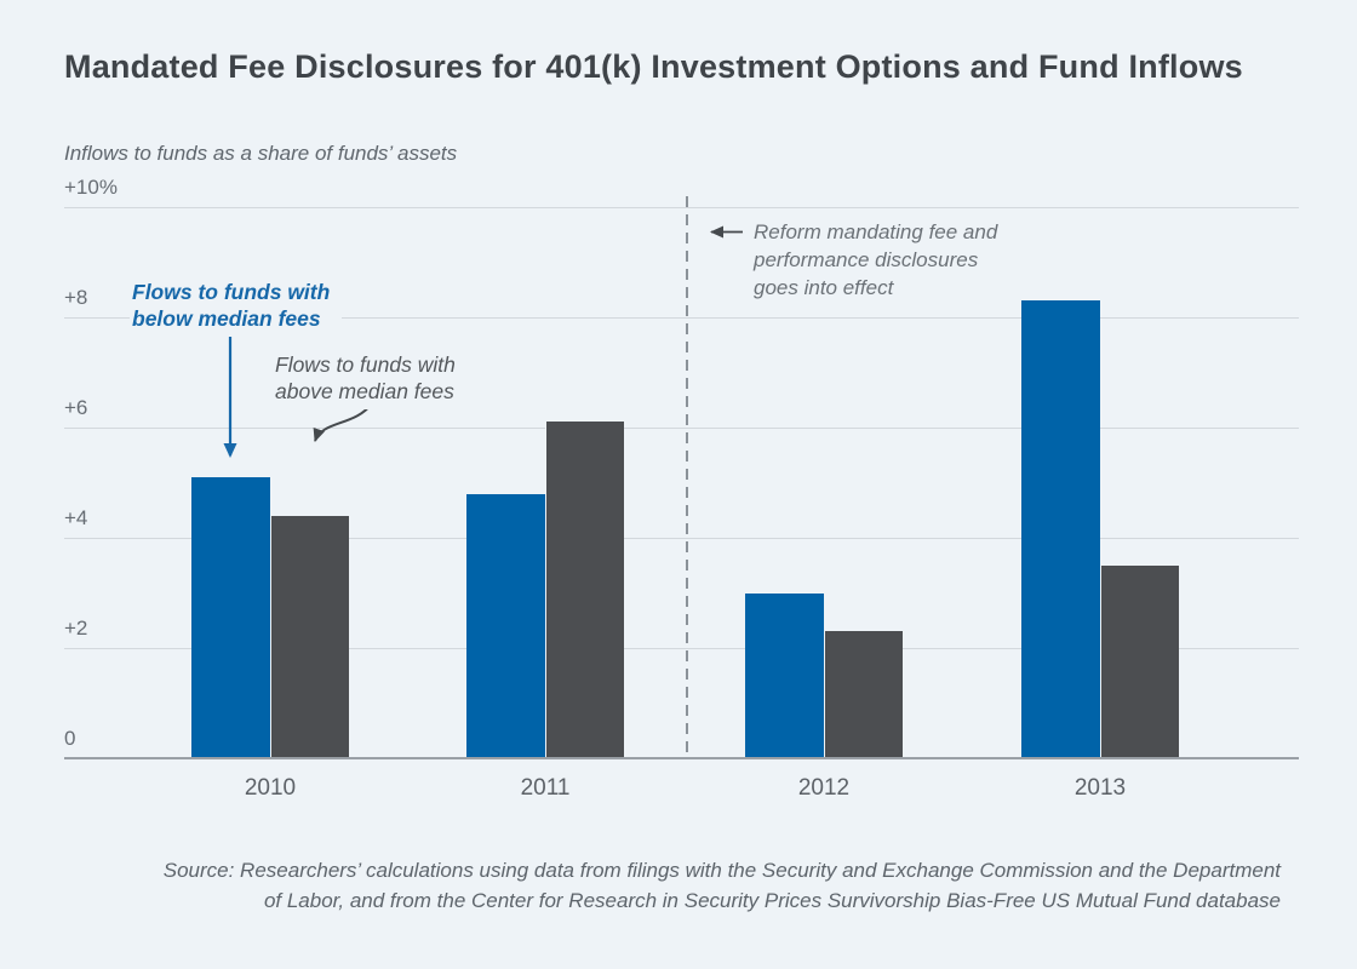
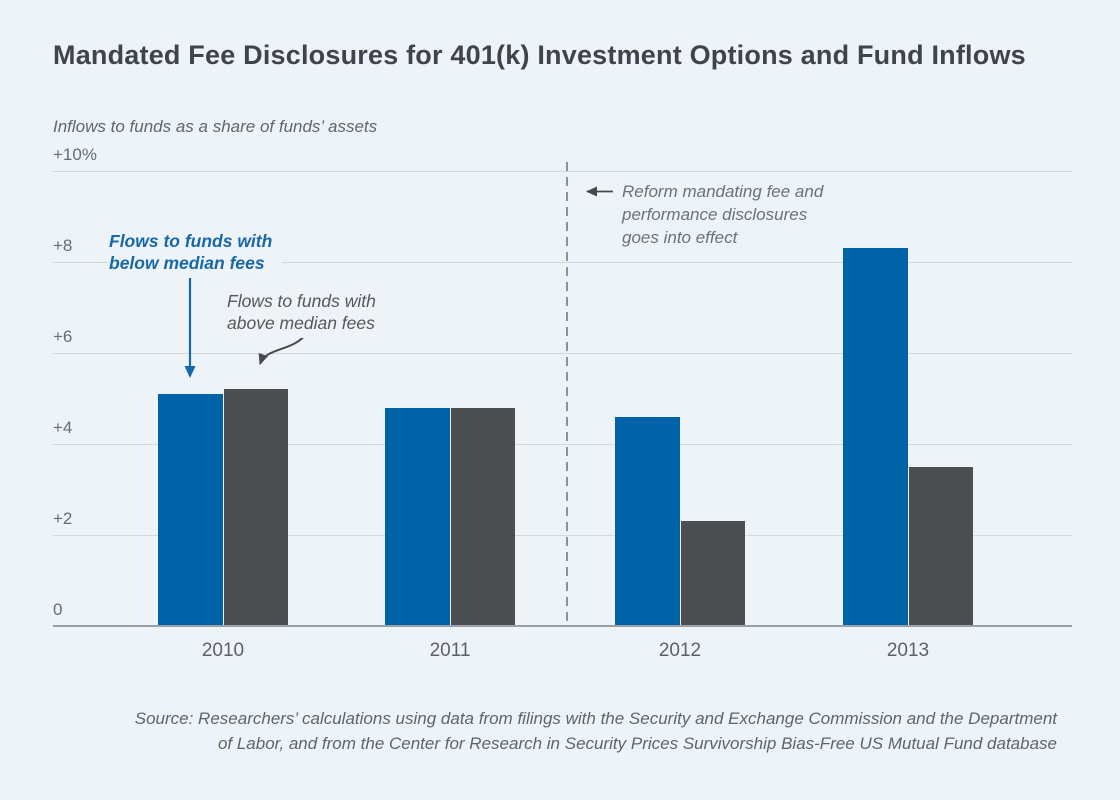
Flows to funds with above median fees/2010: 4.4% -> 5.2%
Flows to funds with above median fees/2011: 6.1% -> 4.8%
Flows to funds with below median fees/2012: 3.0% -> 4.6%
